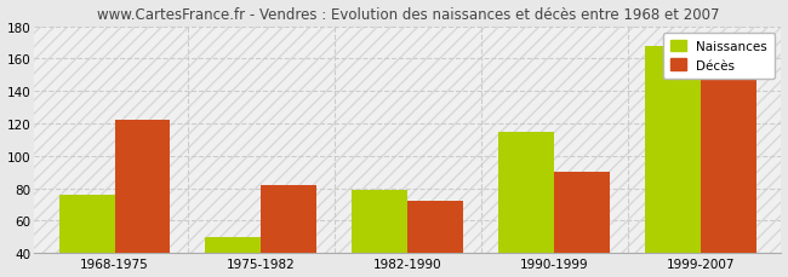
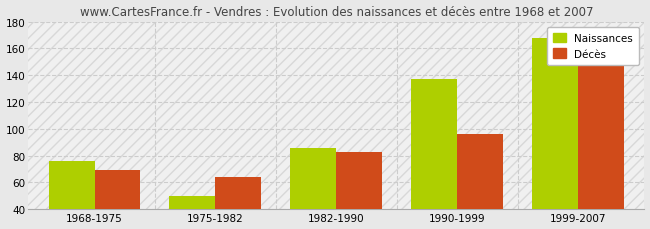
Décès/1968-1975: 122 -> 69
Décès/1975-1982: 82 -> 64
Naissances/1982-1990: 79 -> 86
Décès/1982-1990: 72 -> 83
Naissances/1990-1999: 115 -> 137
Décès/1990-1999: 90 -> 96
